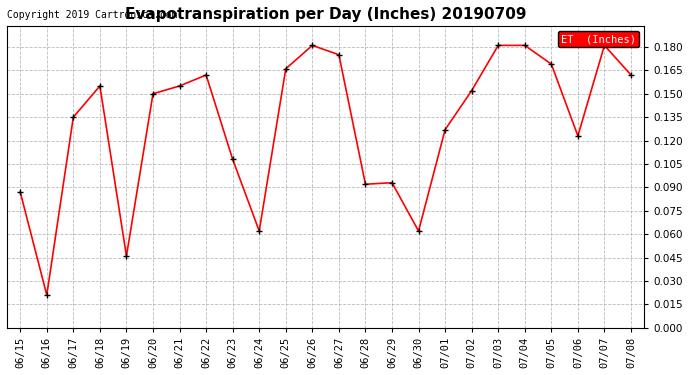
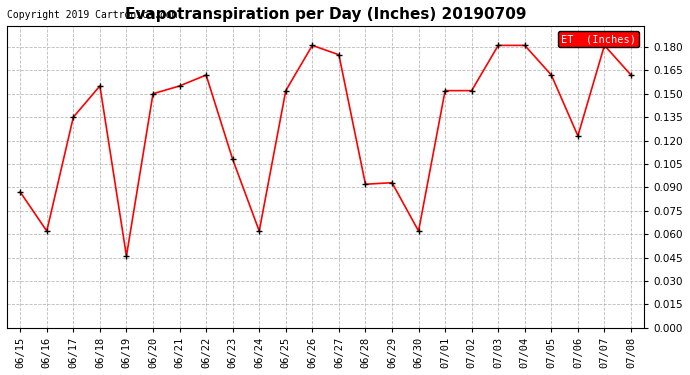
06/16: 0.021 -> 0.062
06/25: 0.166 -> 0.152
07/01: 0.127 -> 0.152
07/05: 0.169 -> 0.162
